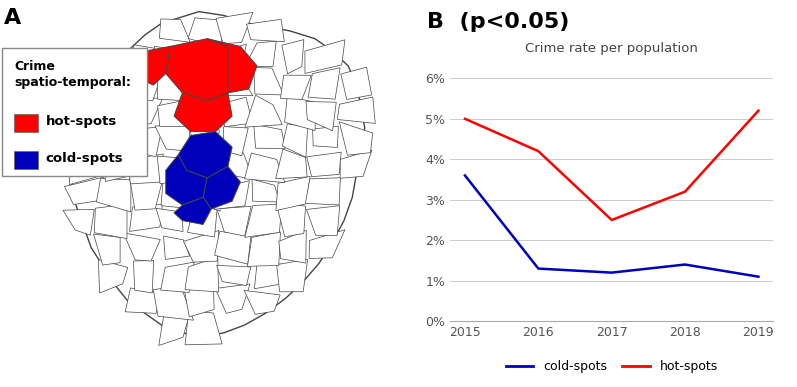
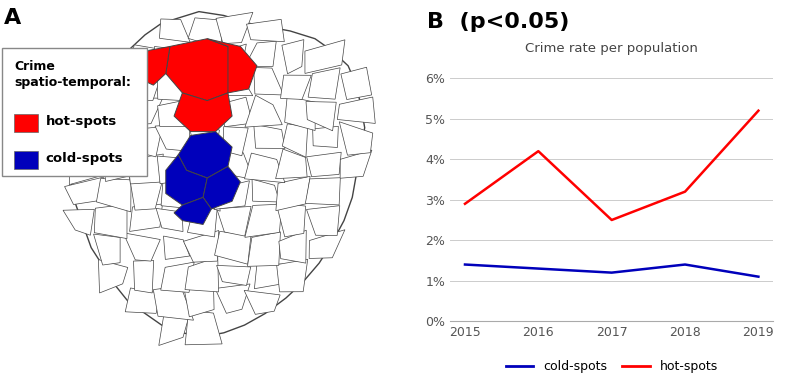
hot-spots/2015: 5.0% -> 2.9%
cold-spots/2015: 3.6% -> 1.4%
